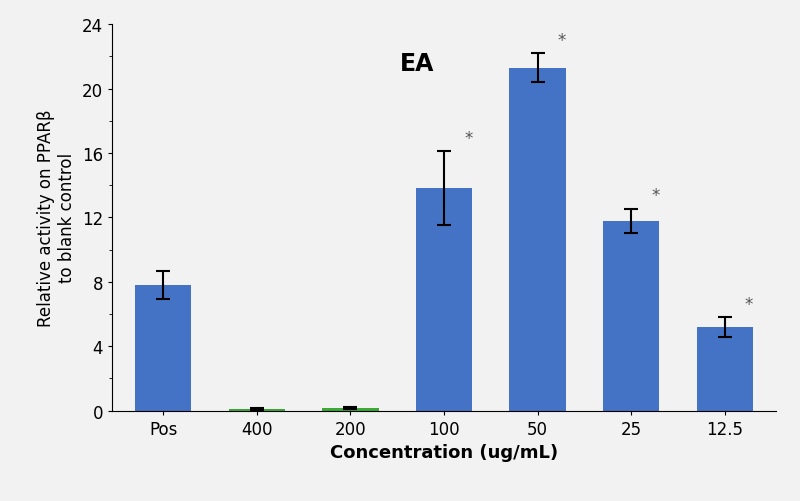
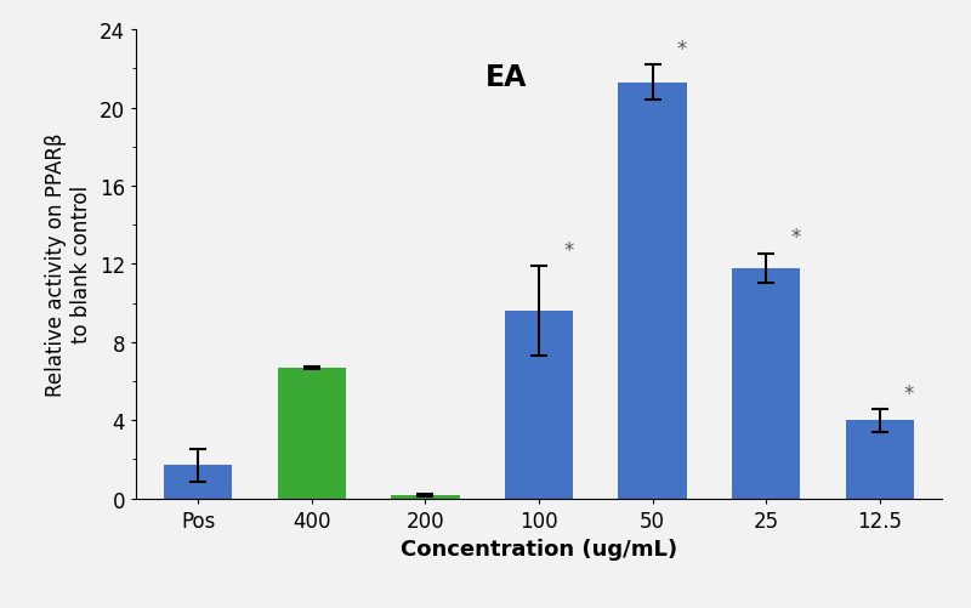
Pos: 7.8 -> 1.7
400: 0.1 -> 6.7
100: 13.8 -> 9.6
12.5: 5.2 -> 4.0
